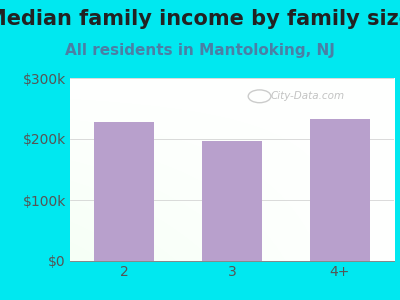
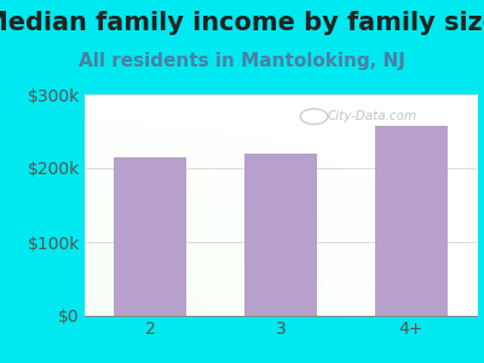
2: $228k -> $215k
3: $196k -> $220k
4+: $232k -> $258k
